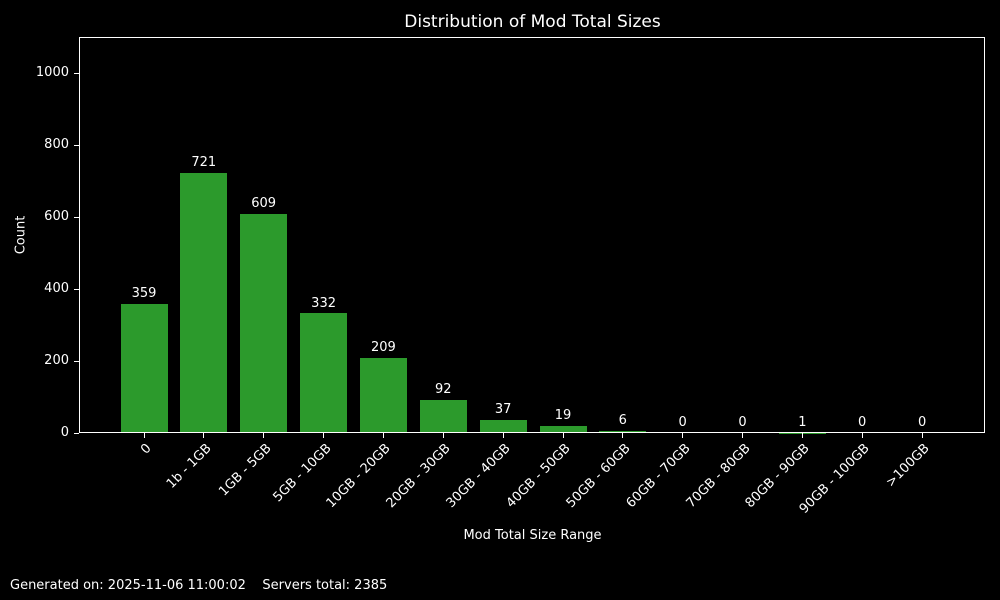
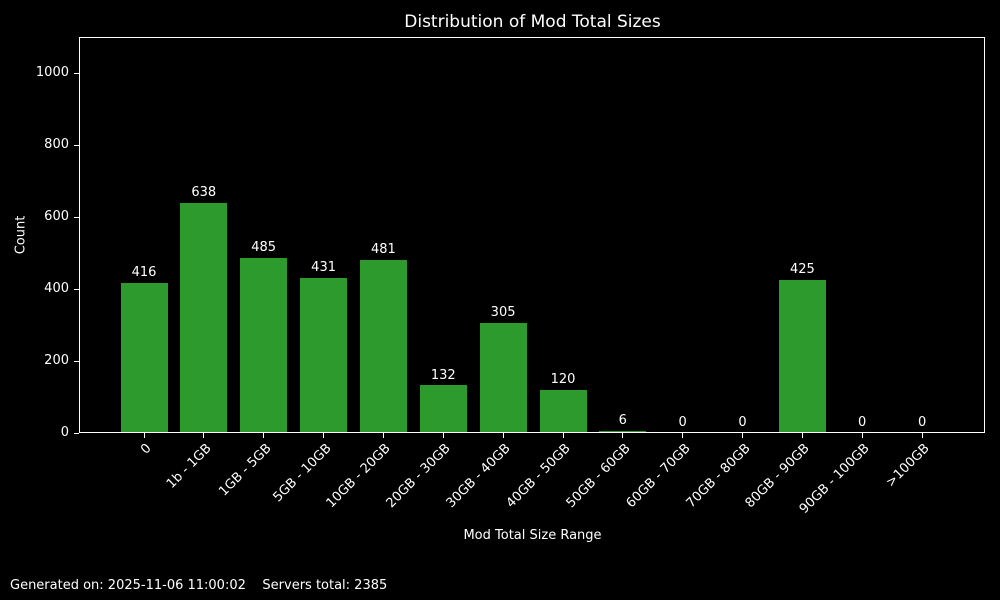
0: 359 -> 416
1b - 1GB: 721 -> 638
1GB - 5GB: 609 -> 485
5GB - 10GB: 332 -> 431
10GB - 20GB: 209 -> 481
20GB - 30GB: 92 -> 132
30GB - 40GB: 37 -> 305
40GB - 50GB: 19 -> 120
80GB - 90GB: 1 -> 425
